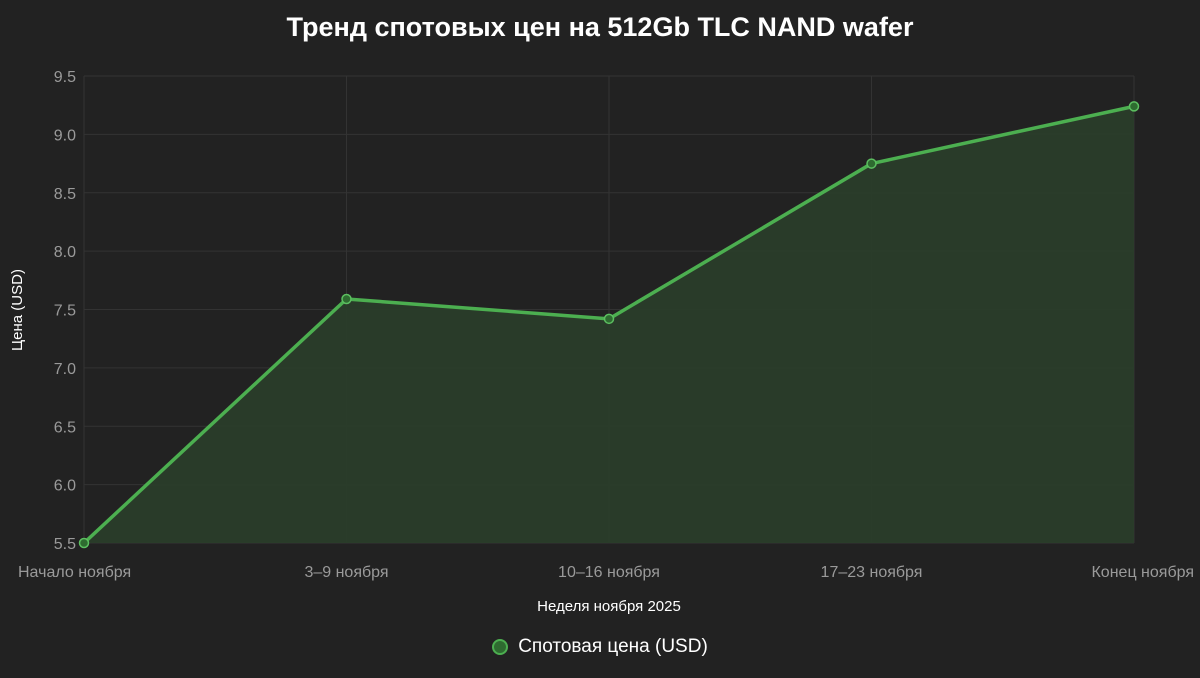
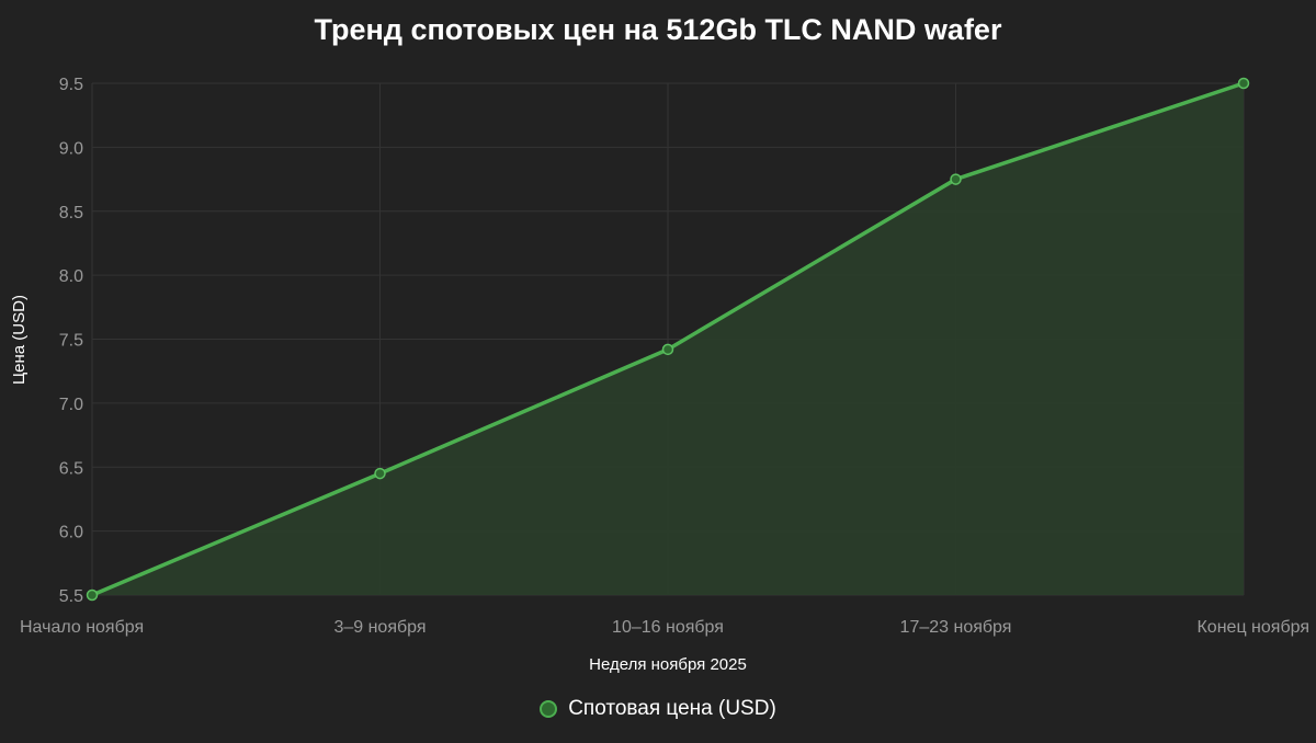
3–9 ноября: 7.59 -> 6.45
Конец ноября: 9.24 -> 9.50
